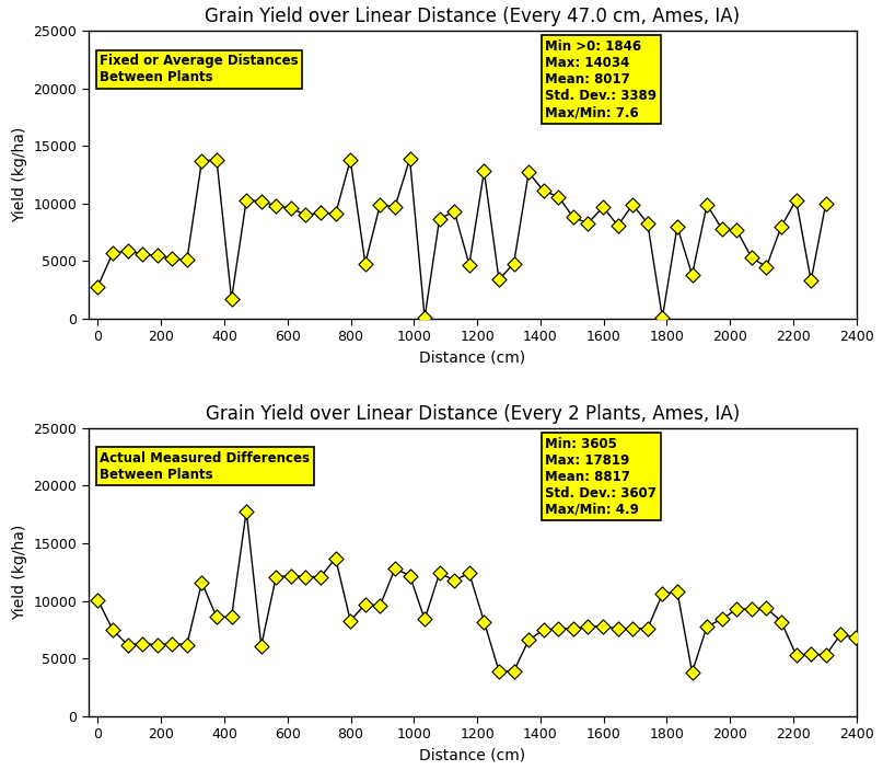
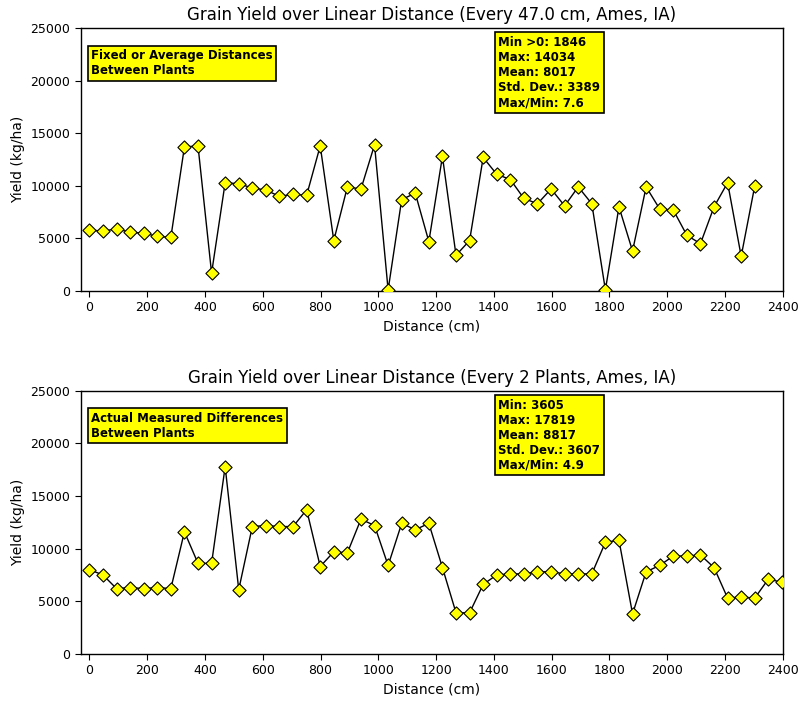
Grain Yield over Linear Distance (Every 47.0 cm, Ames, IA)/0: 2800 -> 5800
Grain Yield over Linear Distance (Every 2 Plants, Ames, IA)/0: 10100 -> 8000
